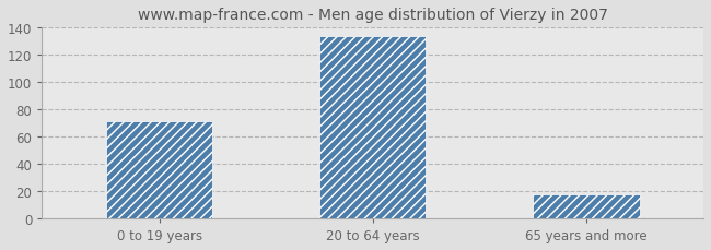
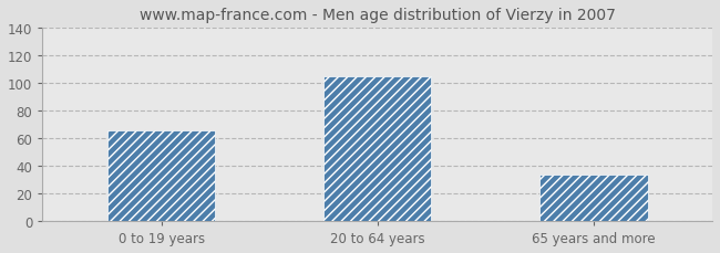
0 to 19 years: 71 -> 66
20 to 64 years: 134 -> 105
65 years and more: 18 -> 34
